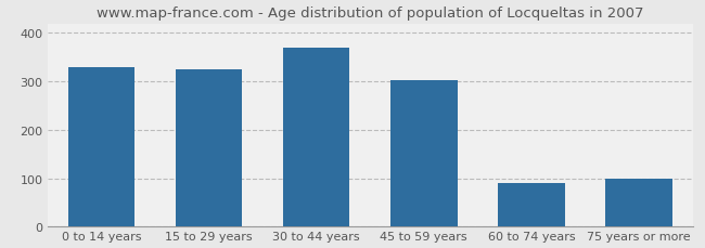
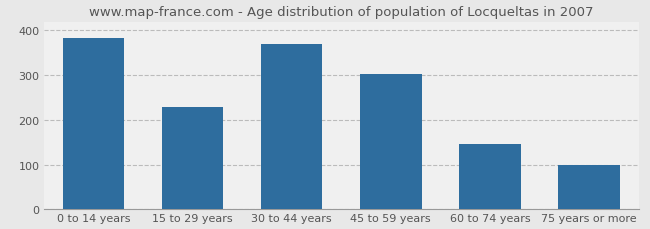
0 to 14 years: 330 -> 383
15 to 29 years: 325 -> 228
60 to 74 years: 90 -> 147
